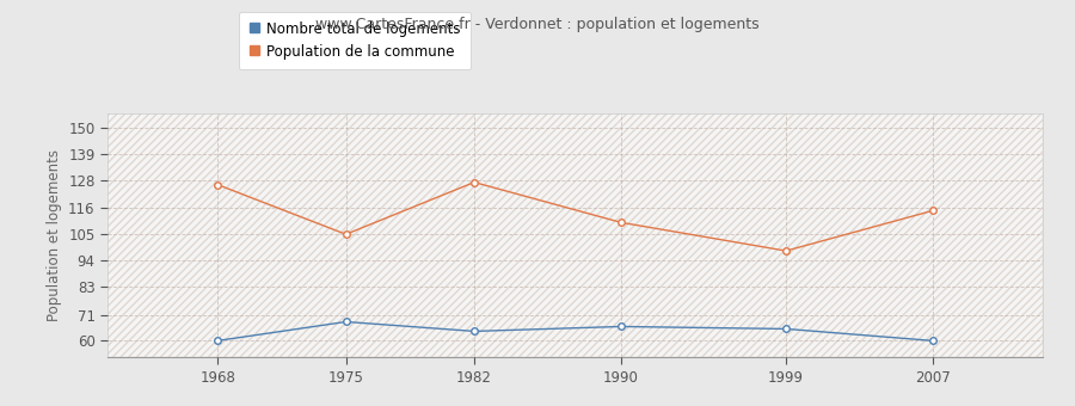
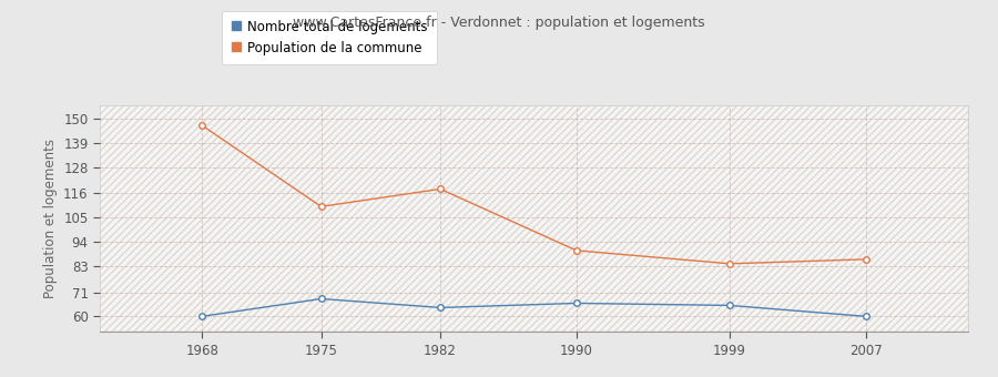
Population de la commune/1968: 126 -> 147
Population de la commune/1975: 105 -> 110
Population de la commune/1982: 127 -> 118
Population de la commune/1990: 110 -> 90
Population de la commune/1999: 98 -> 84
Population de la commune/2007: 115 -> 86
